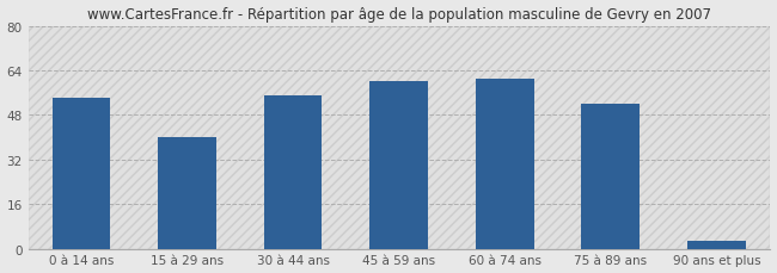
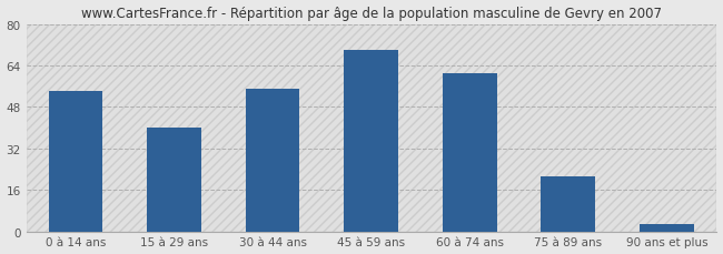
45 à 59 ans: 60 -> 70
75 à 89 ans: 52 -> 21
